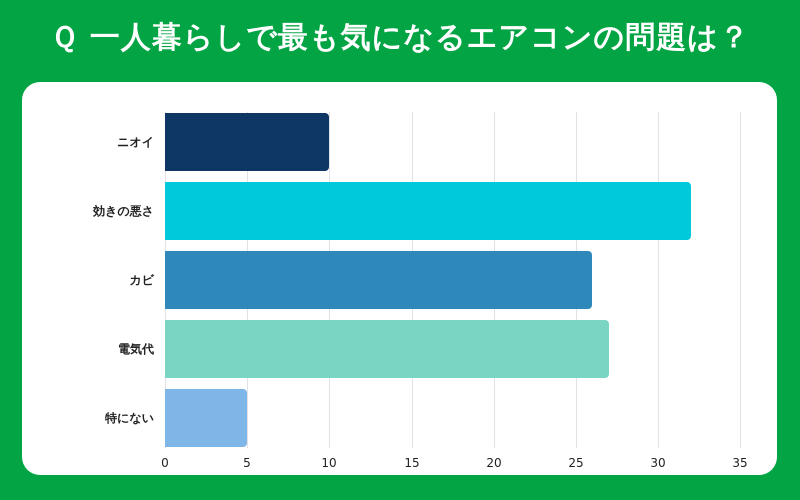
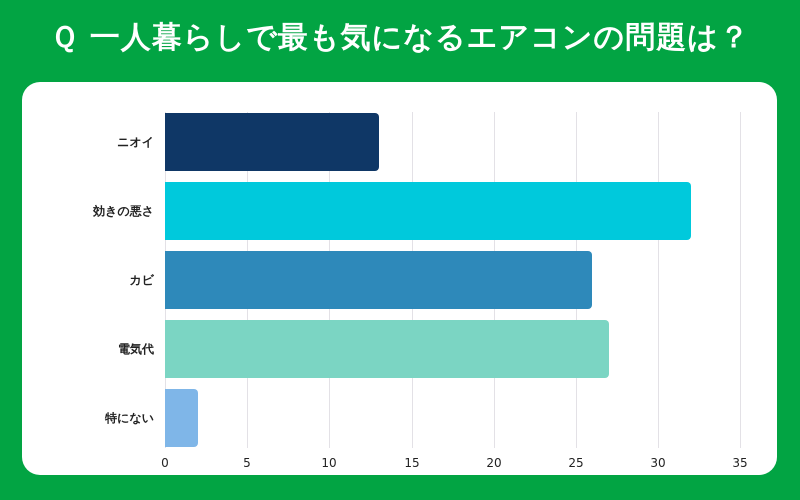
ニオイ: 10 -> 13
特にない: 5 -> 2
